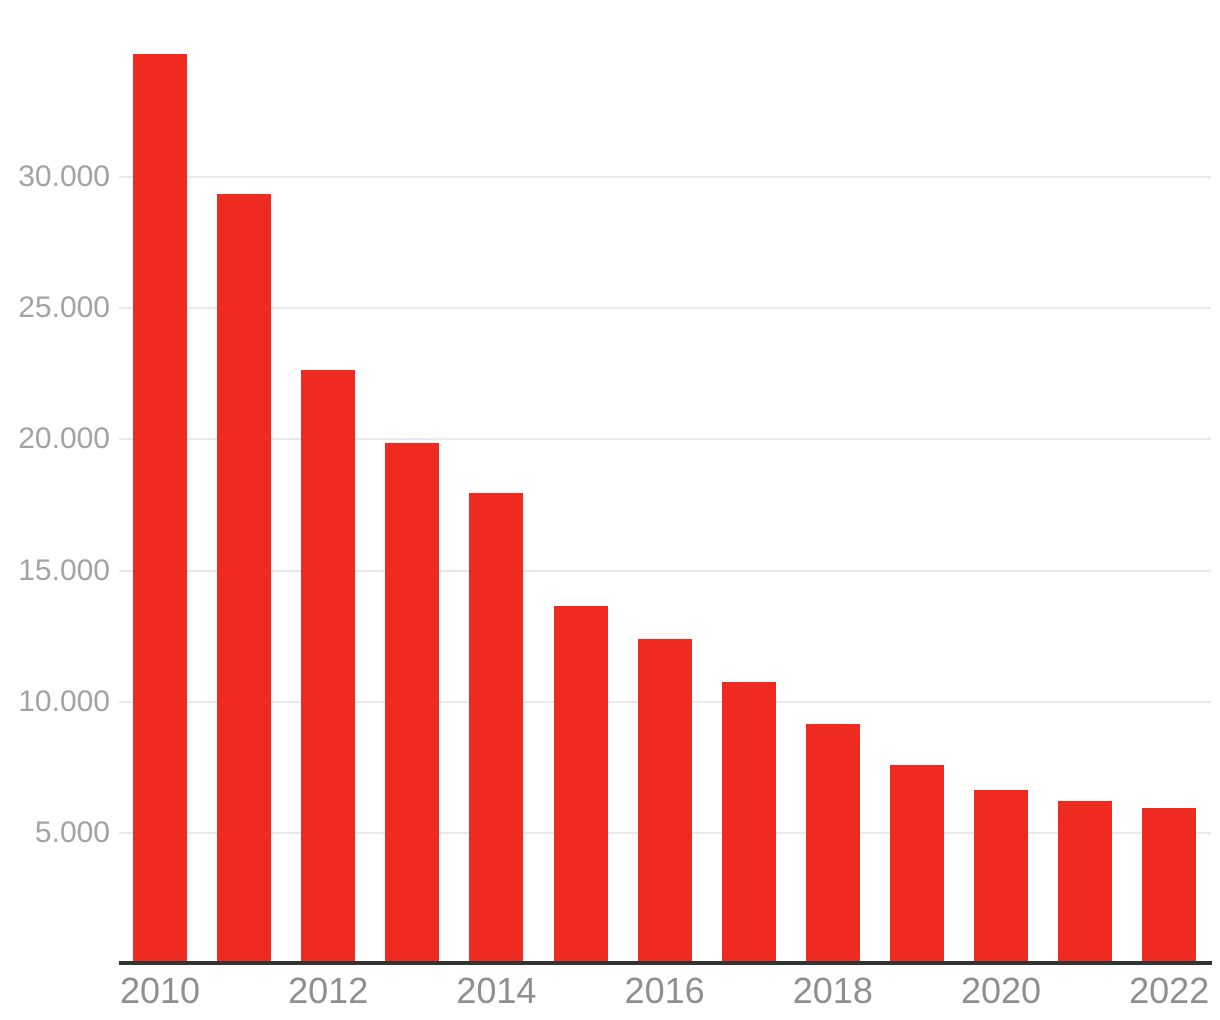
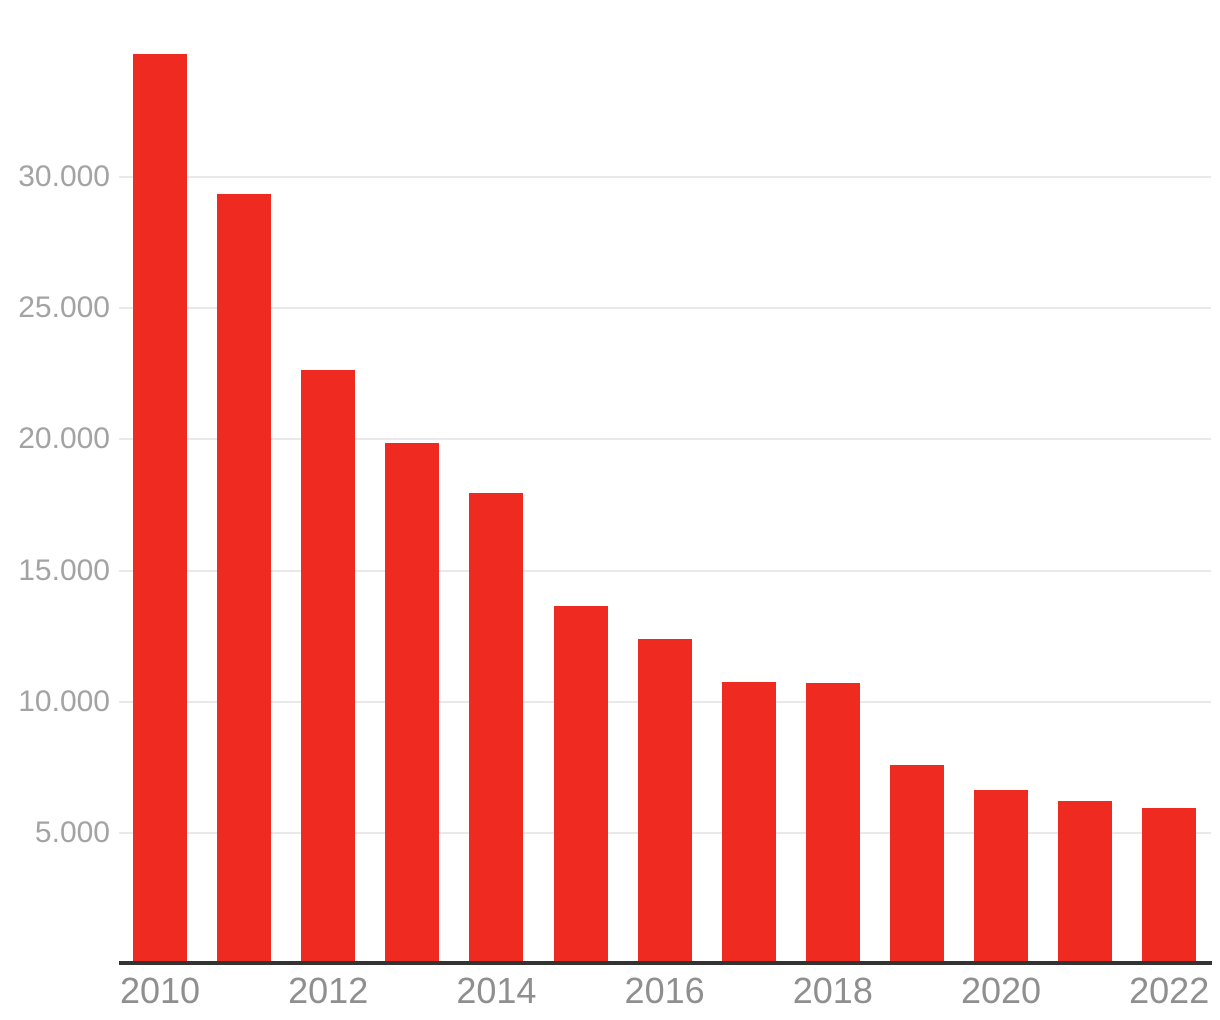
2018: 9200 -> 10700
